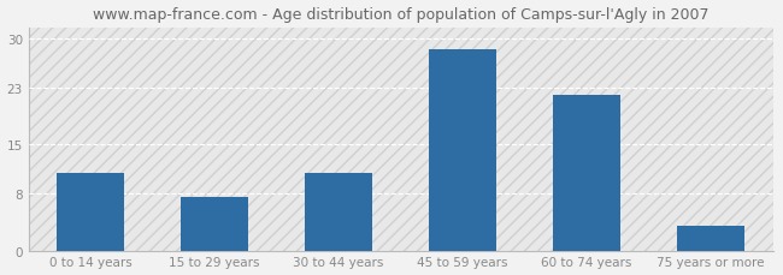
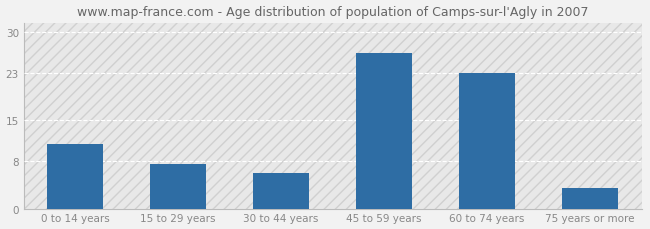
30 to 44 years: 11.0 -> 6.0
45 to 59 years: 28.5 -> 26.4
60 to 74 years: 22.0 -> 23.0
